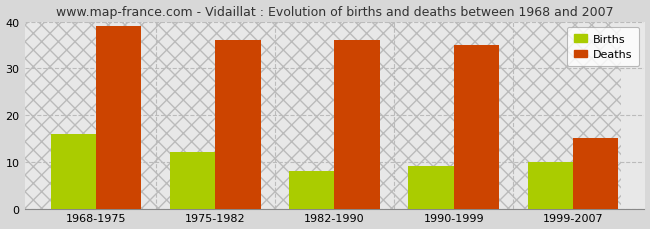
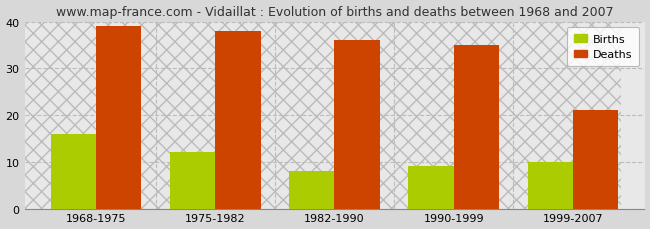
Deaths/1975-1982: 36 -> 38
Deaths/1999-2007: 15 -> 21
